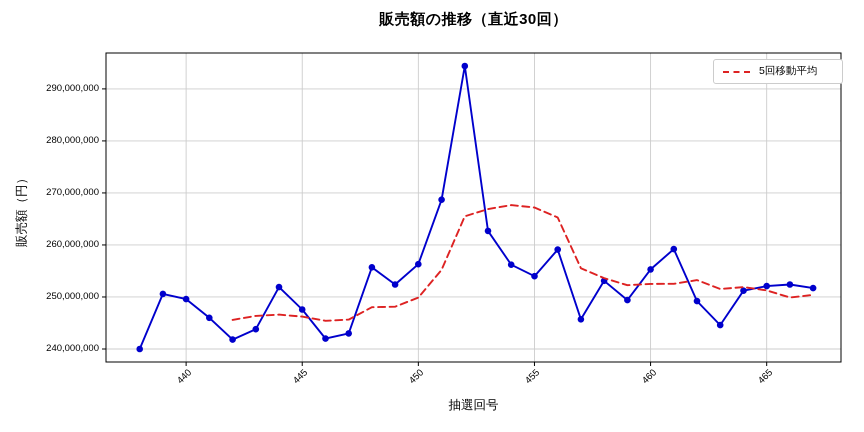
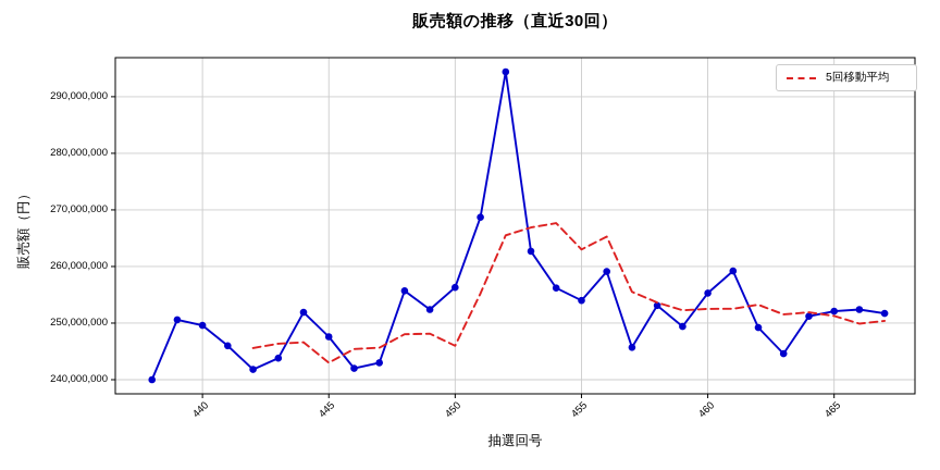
5回移動平均/445: 246000000 -> 243000000
5回移動平均/450: 250000000 -> 246000000
5回移動平均/455: 267000000 -> 263000000
